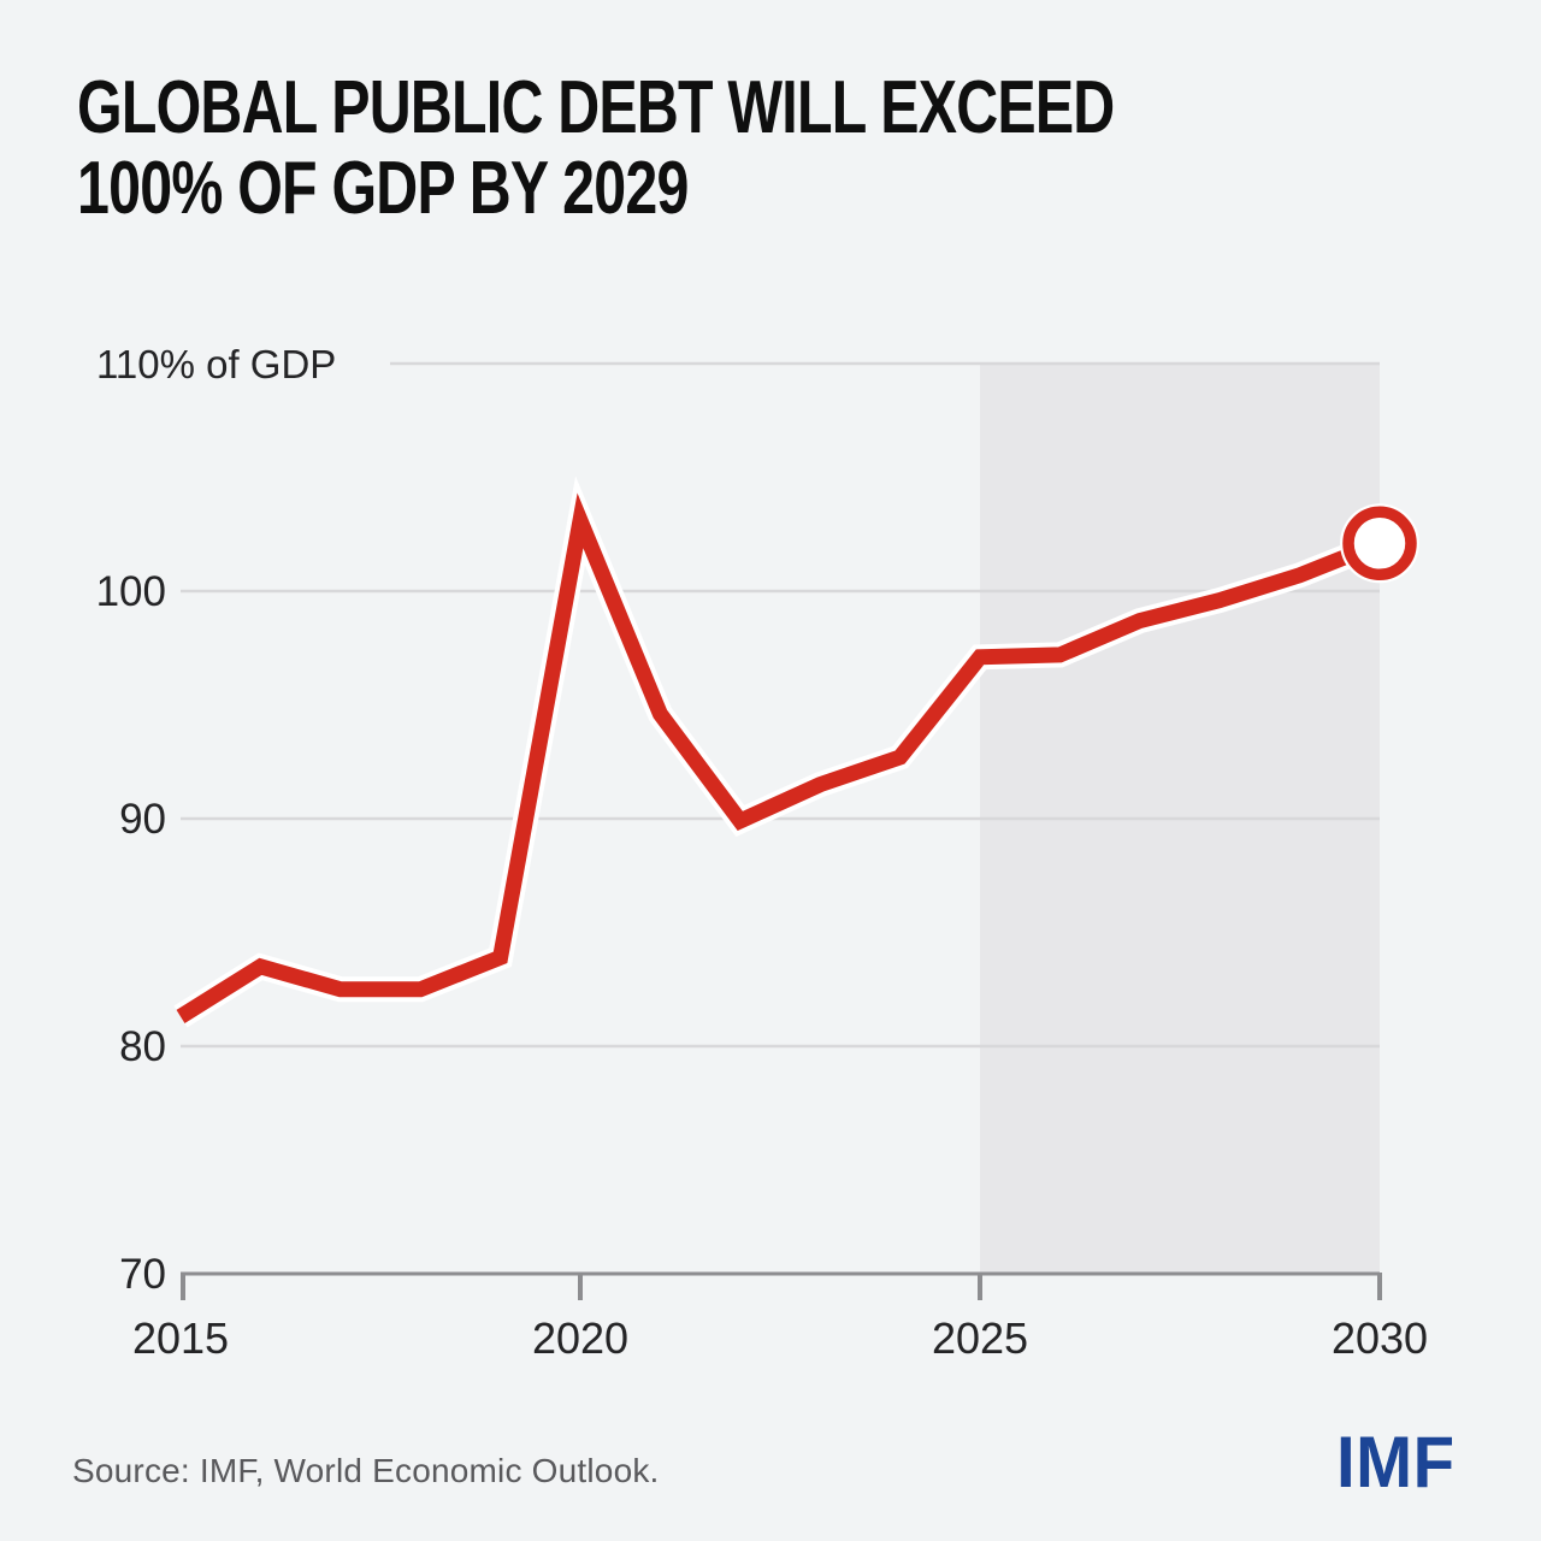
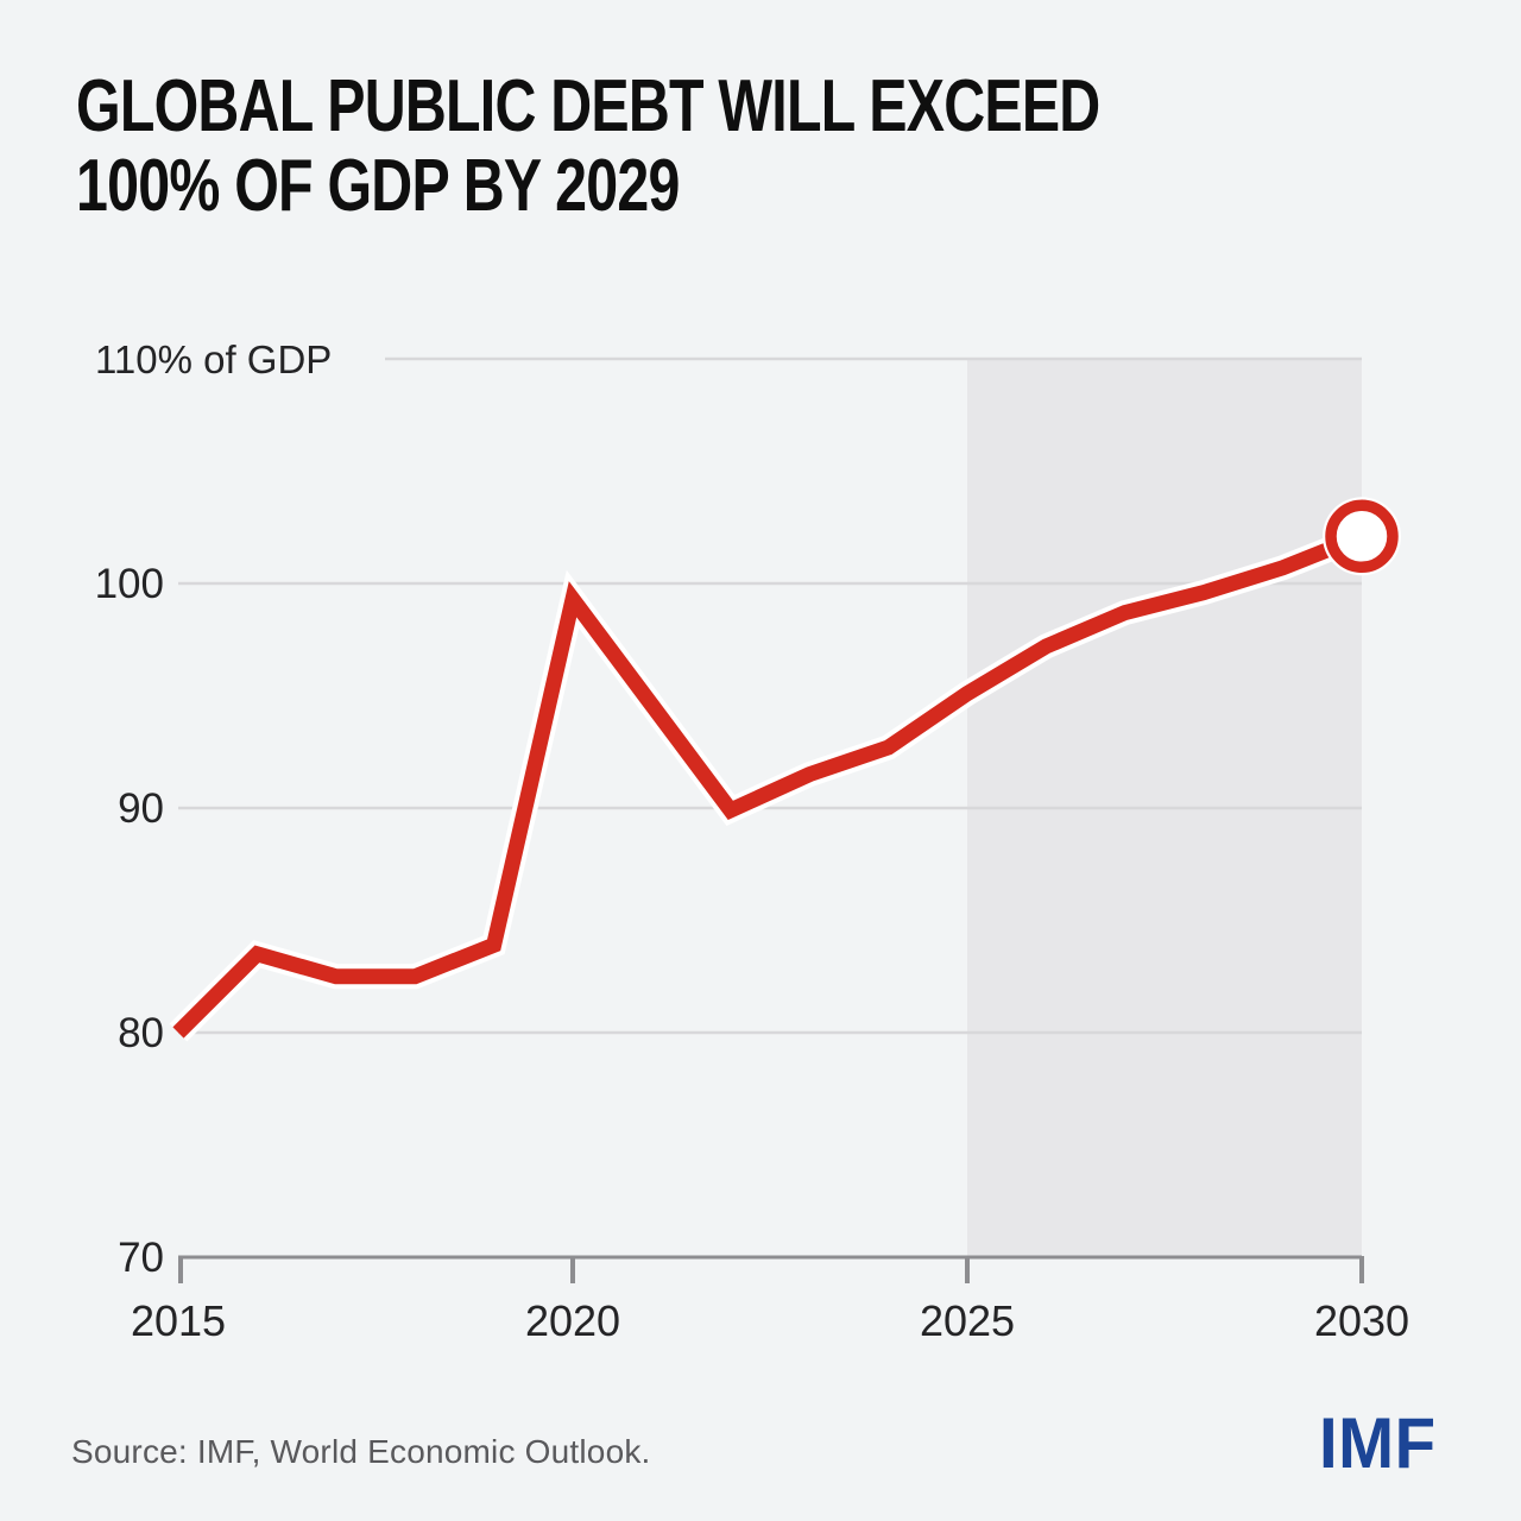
2015: 81.3 -> 80.0
2020: 103.1 -> 99.3
2025: 97.1 -> 95.1
